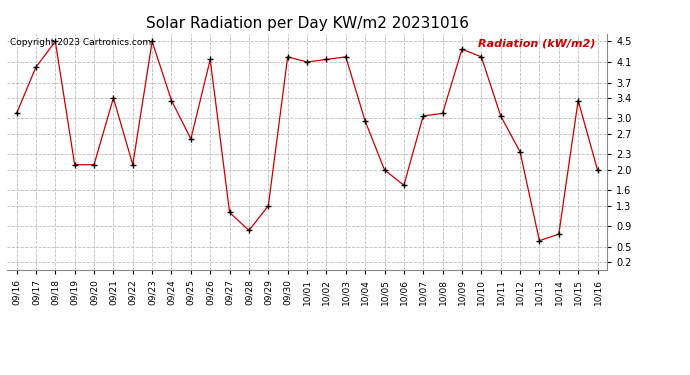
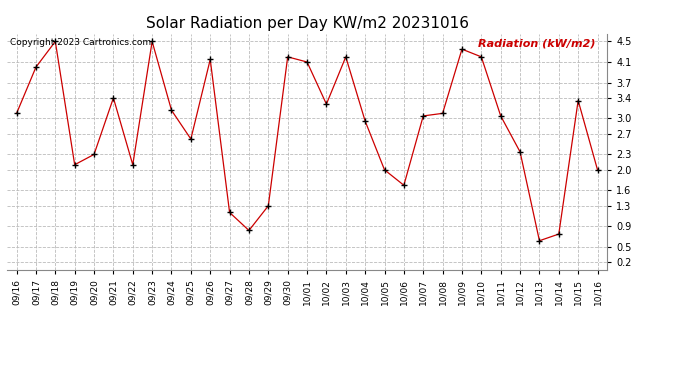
09/20: 2.10 -> 2.30
09/24: 3.35 -> 3.16
10/02: 4.15 -> 3.28
